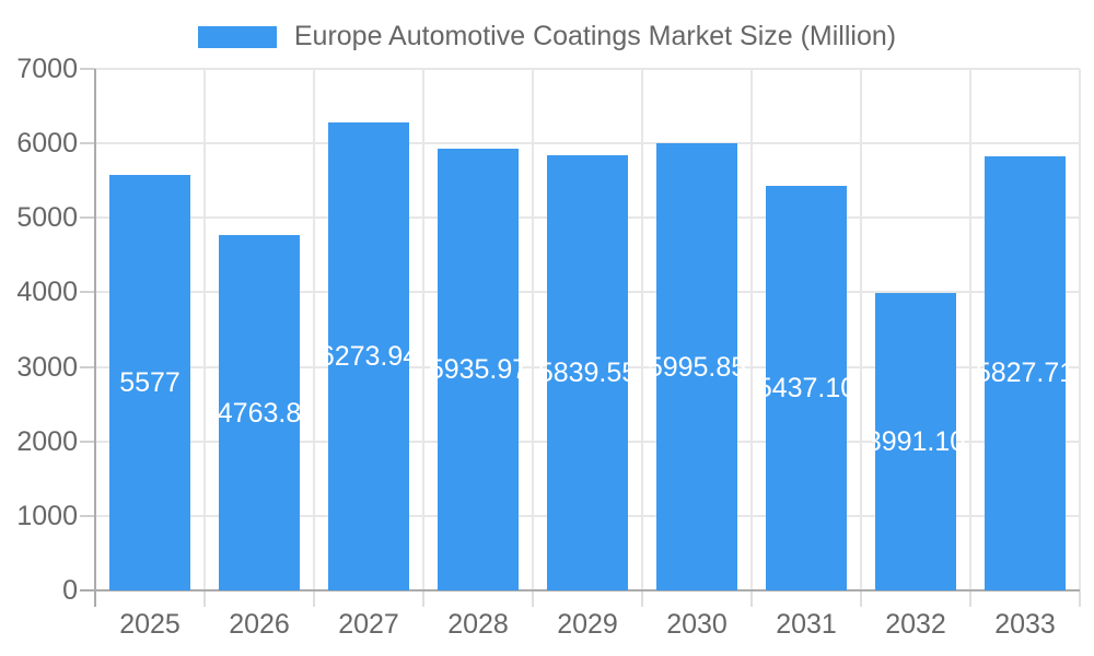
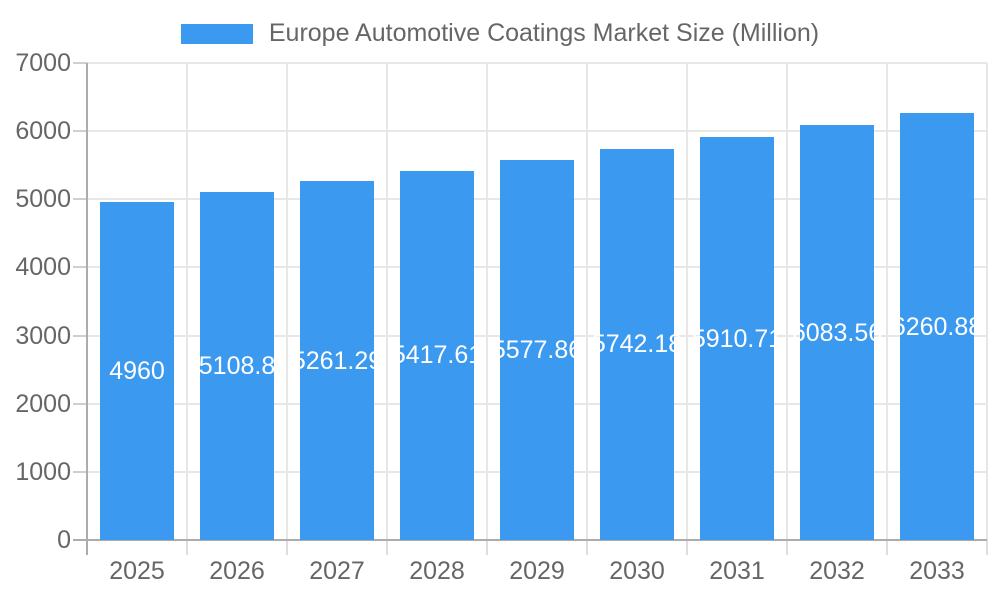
2025: 5577 -> 4960
2026: 4763.8 -> 5108.8
2027: 6273.94 -> 5261.29
2028: 5935.97 -> 5417.61
2029: 5839.55 -> 5577.86
2030: 5995.85 -> 5742.18
2031: 5437.10 -> 5910.71
2032: 3991.10 -> 6083.56
2033: 5827.71 -> 6260.88
